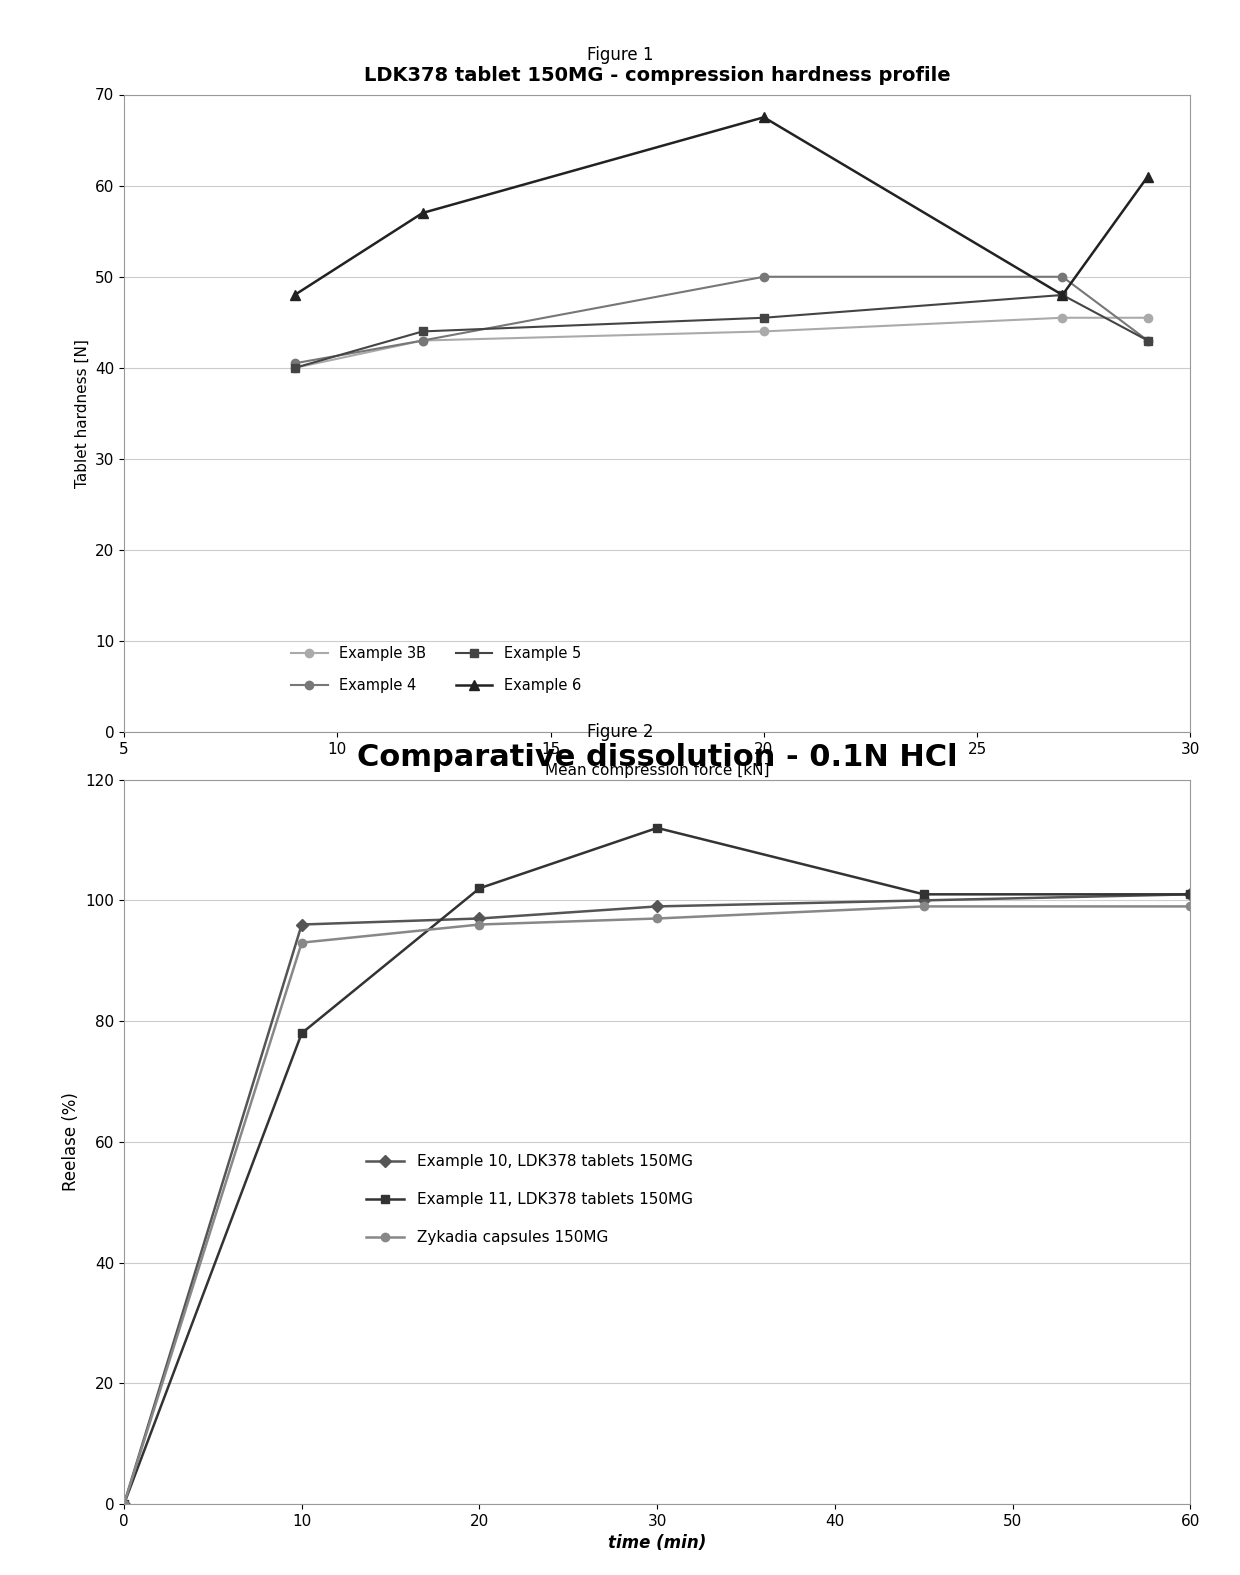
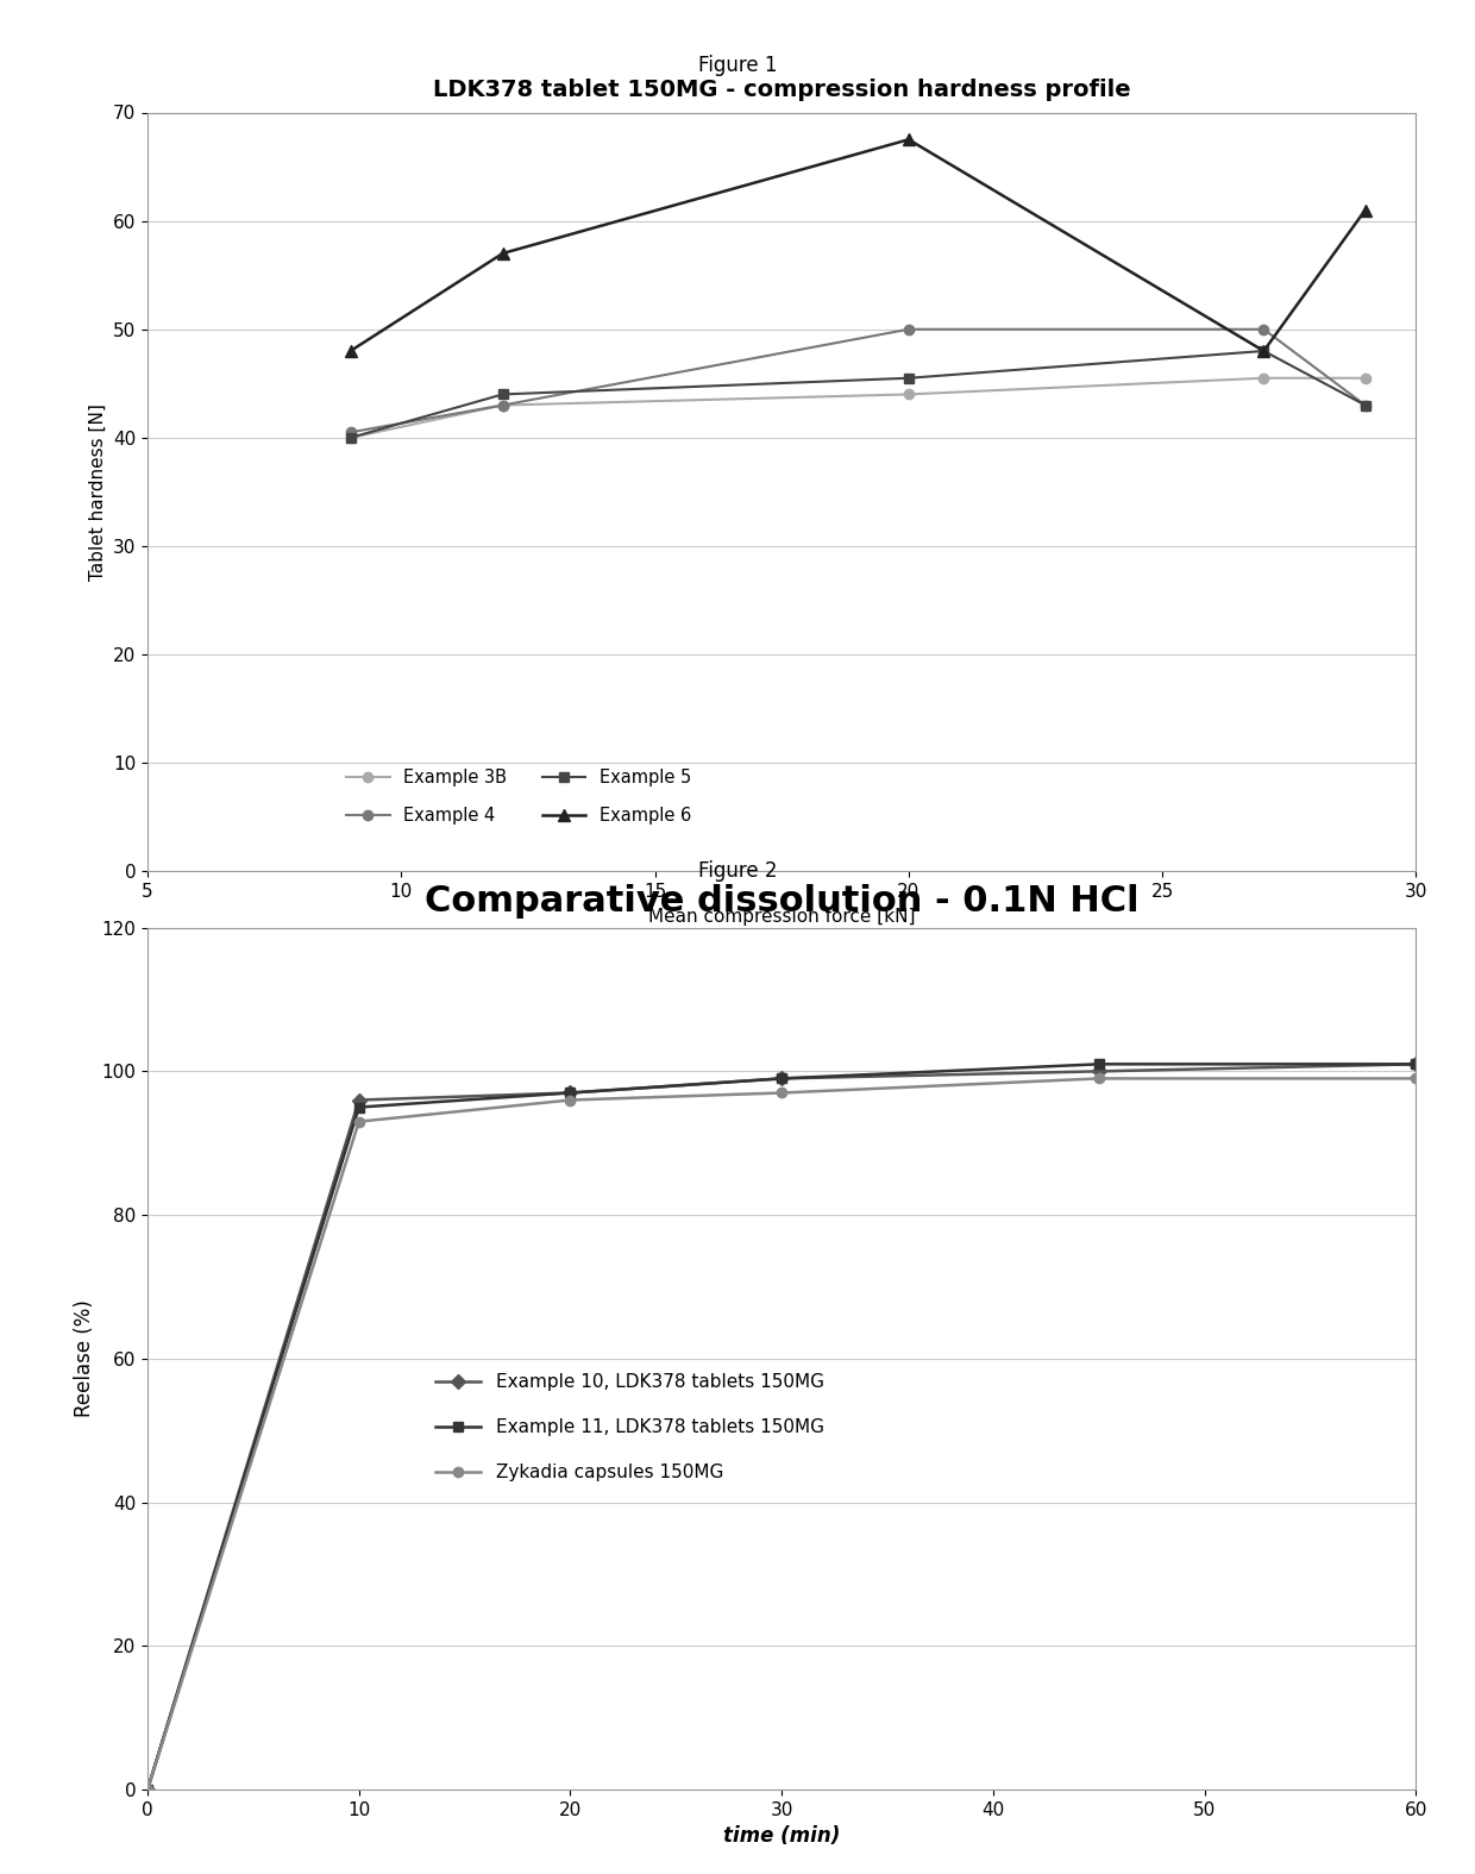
Comparative dissolution - 0.1N HCl/Example 11, LDK378 tablets 150MG/10: 78 -> 95
Comparative dissolution - 0.1N HCl/Example 11, LDK378 tablets 150MG/20: 102 -> 97
Comparative dissolution - 0.1N HCl/Example 11, LDK378 tablets 150MG/30: 112 -> 99
